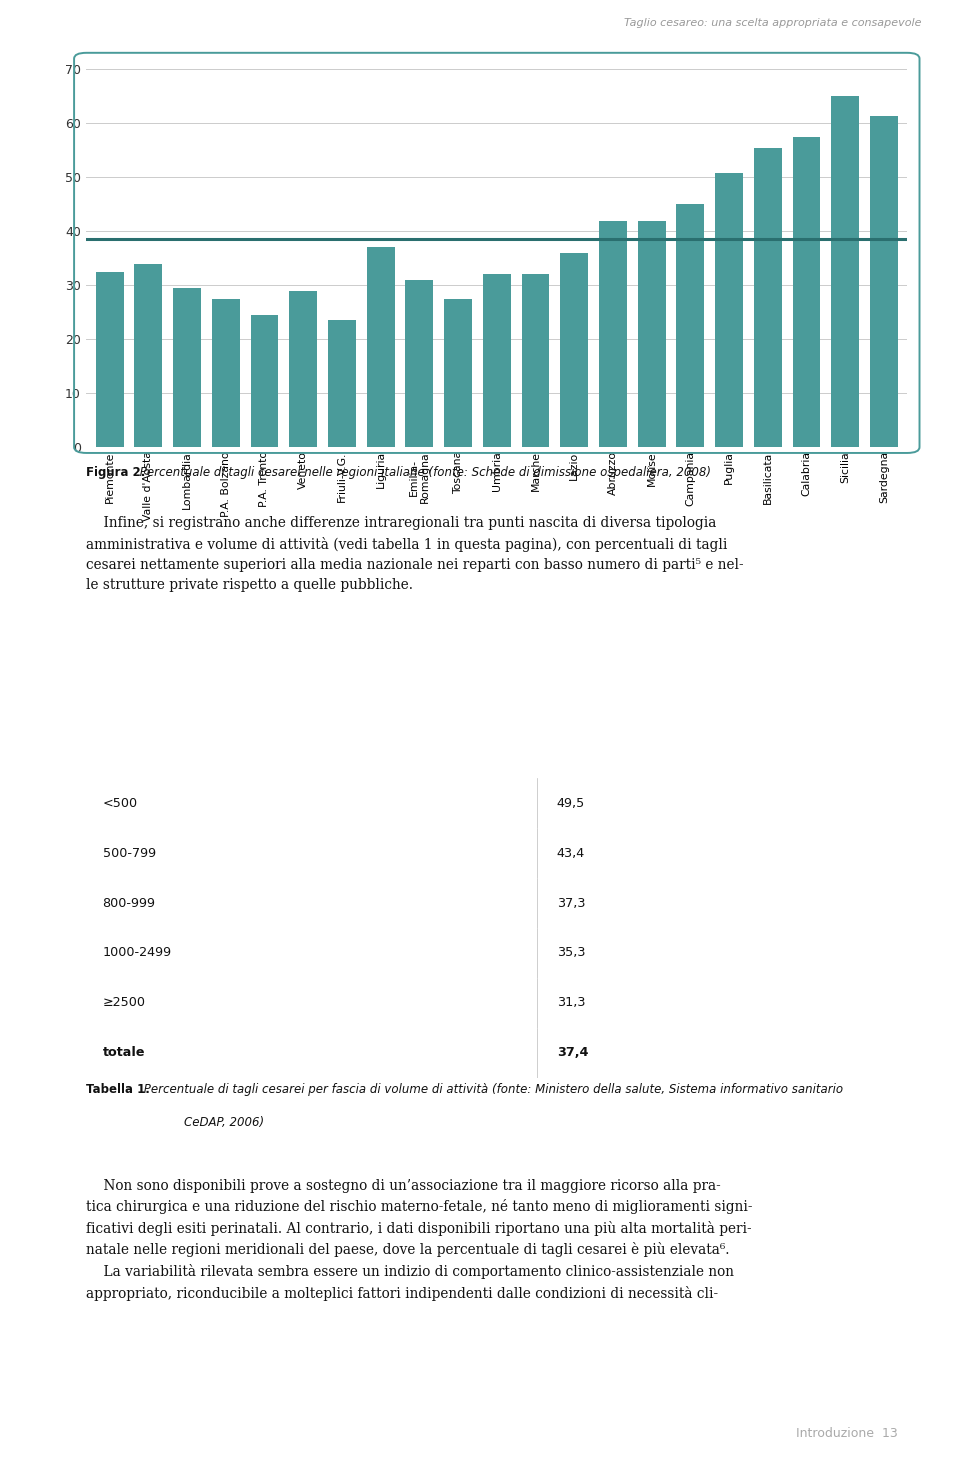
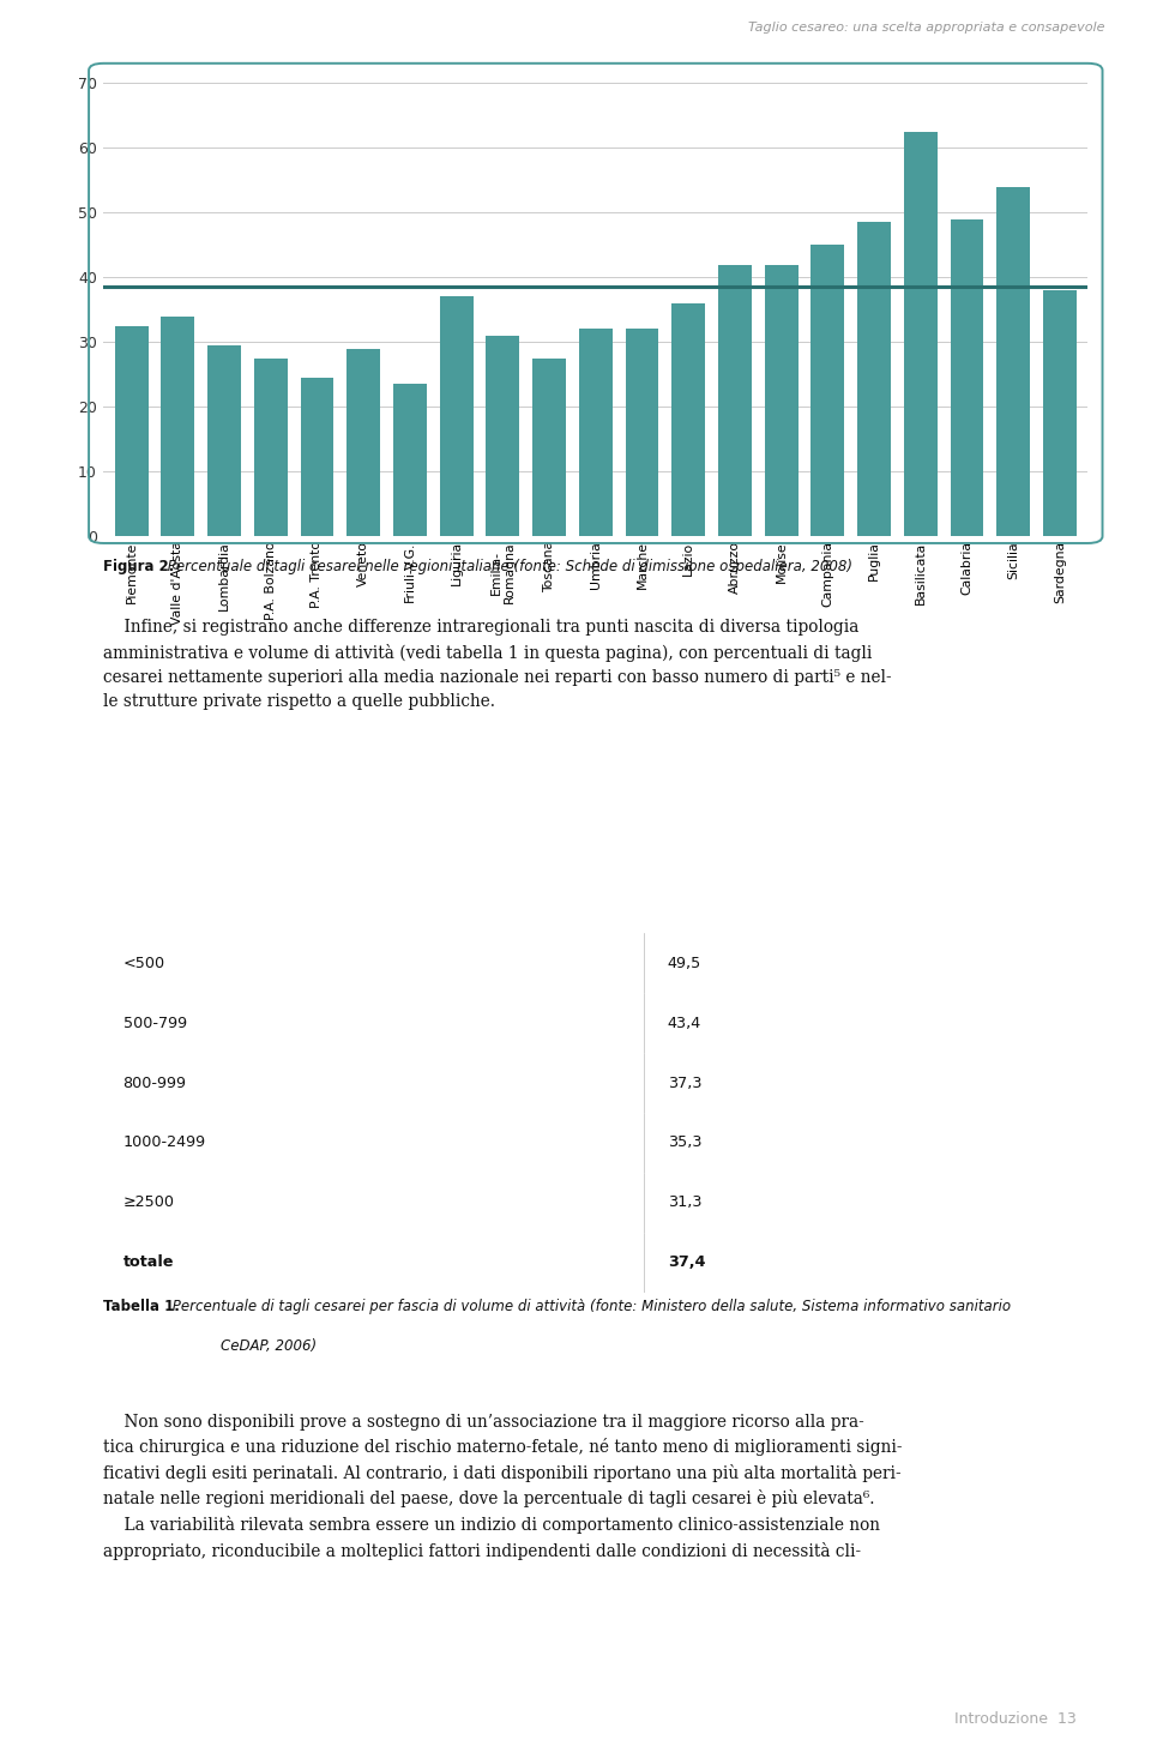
Puglia: 50.8 -> 48.5
Basilicata: 55.4 -> 62.5
Calabria: 57.4 -> 49.0
Sicilia: 65.0 -> 54.0
Sardegna: 61.4 -> 38.0
